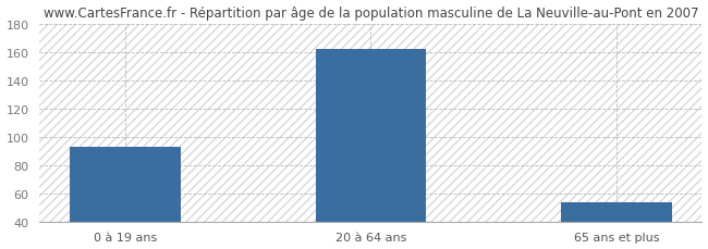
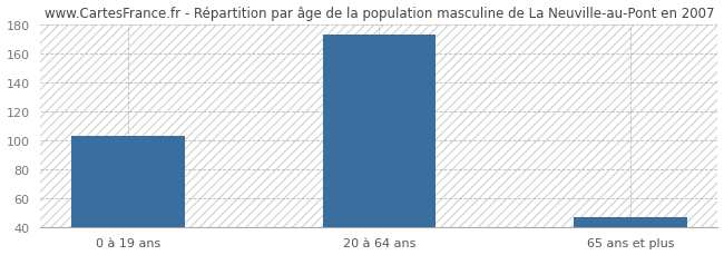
0 à 19 ans: 93 -> 103
20 à 64 ans: 162 -> 173
65 ans et plus: 54 -> 47
